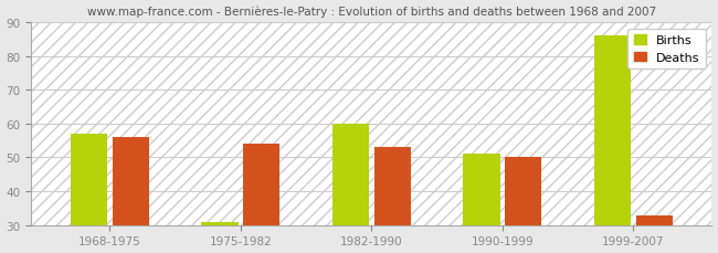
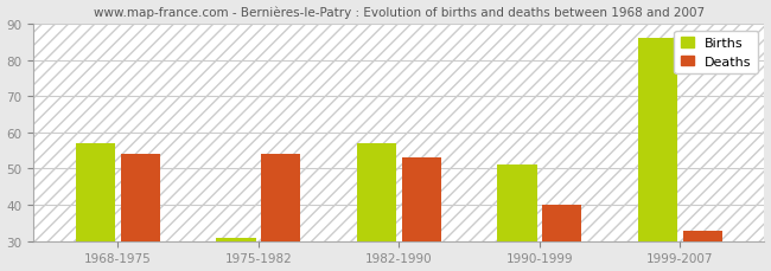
Deaths/1968-1975: 56 -> 54
Births/1982-1990: 60 -> 57
Deaths/1990-1999: 50 -> 40
